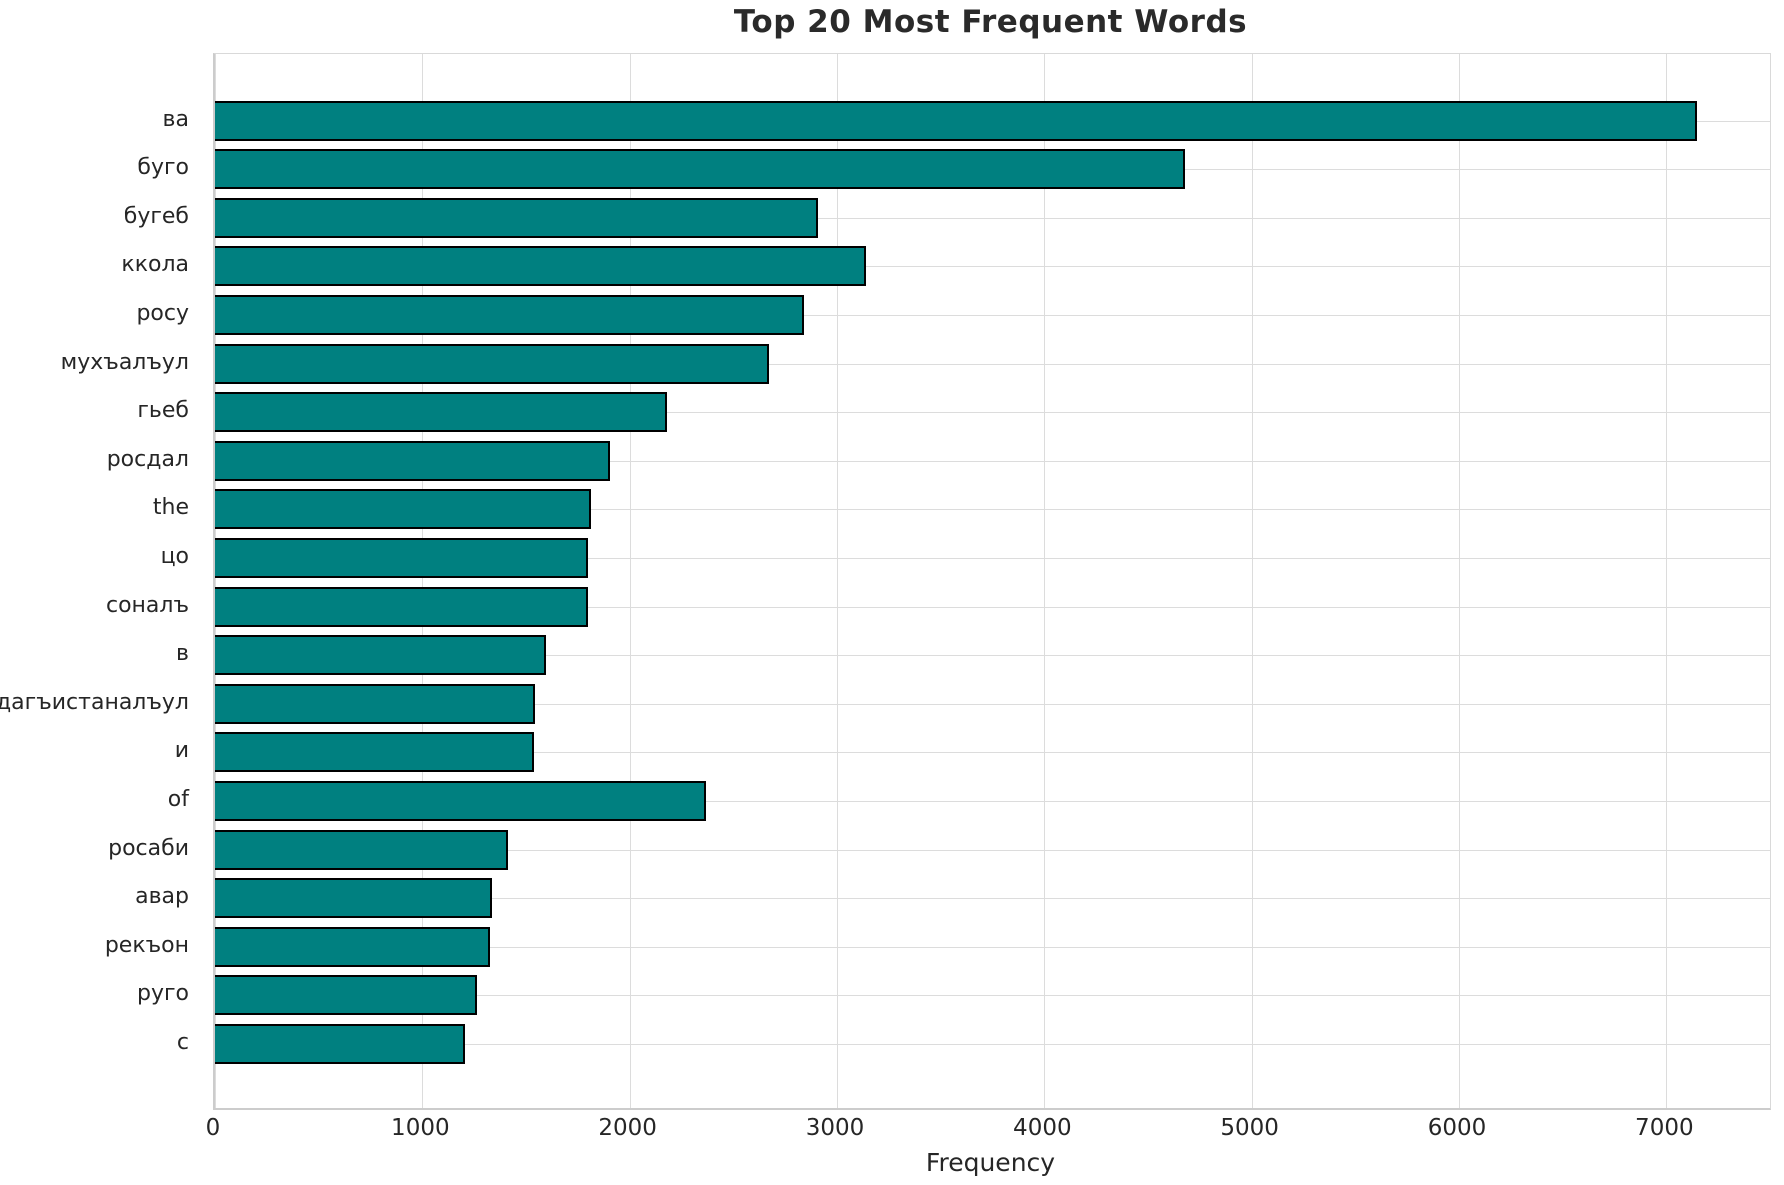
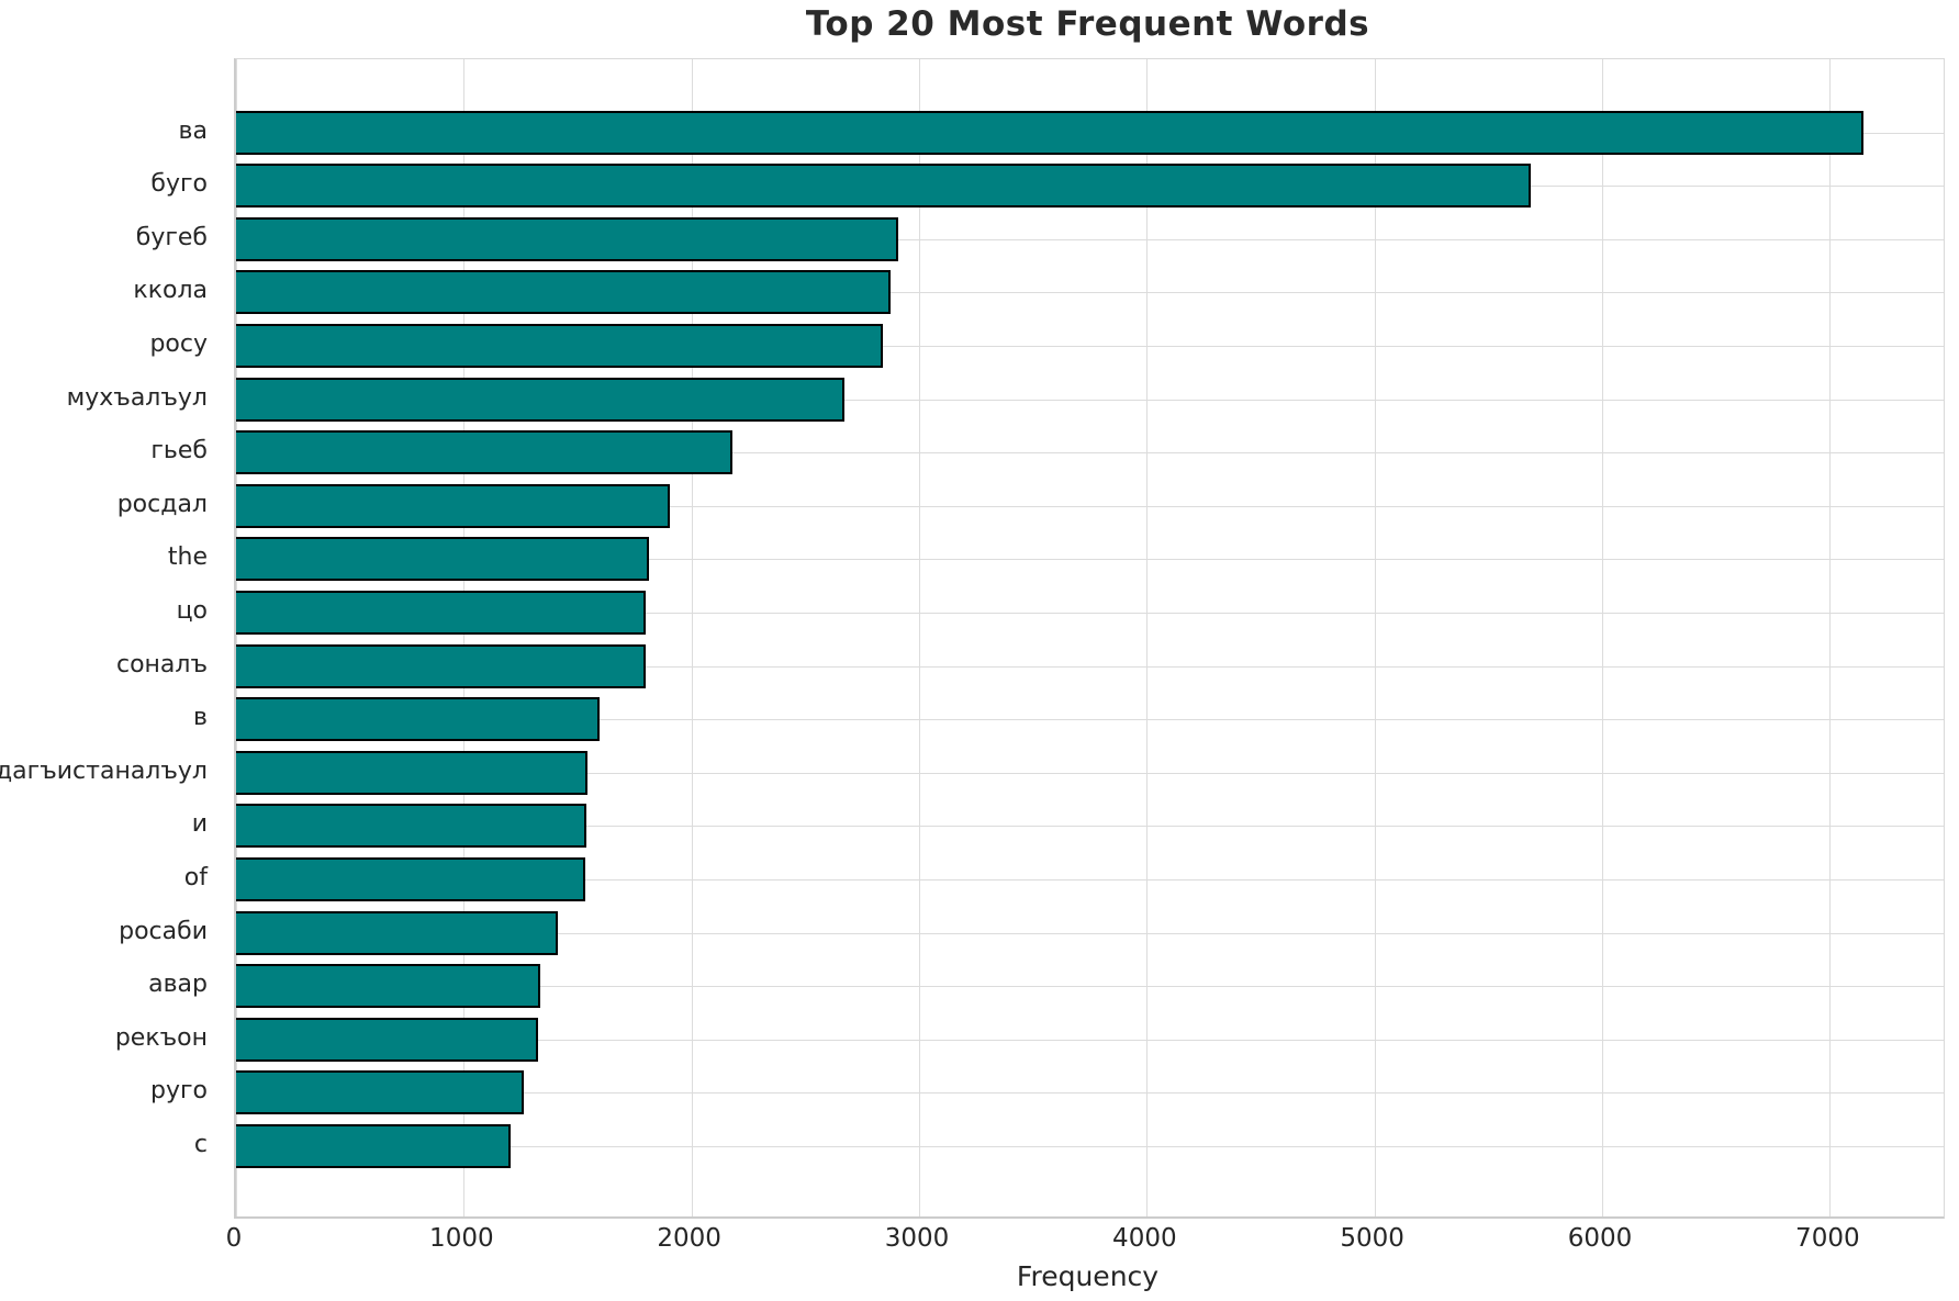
буго: 4680 -> 5690
ккола: 3140 -> 2870
of: 2370 -> 1540
